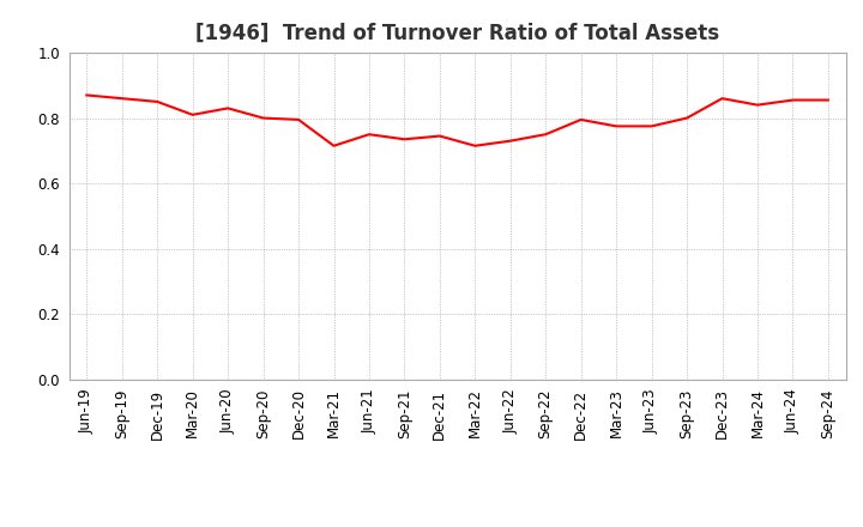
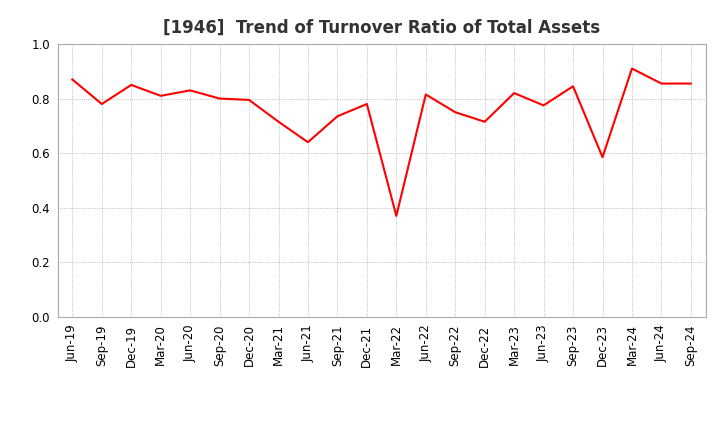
Sep-19: 0.860 -> 0.780
Jun-21: 0.750 -> 0.640
Dec-21: 0.745 -> 0.780
Mar-22: 0.715 -> 0.370
Jun-22: 0.730 -> 0.815
Dec-22: 0.795 -> 0.715
Mar-23: 0.775 -> 0.820
Sep-23: 0.800 -> 0.845
Dec-23: 0.860 -> 0.585
Mar-24: 0.840 -> 0.910
